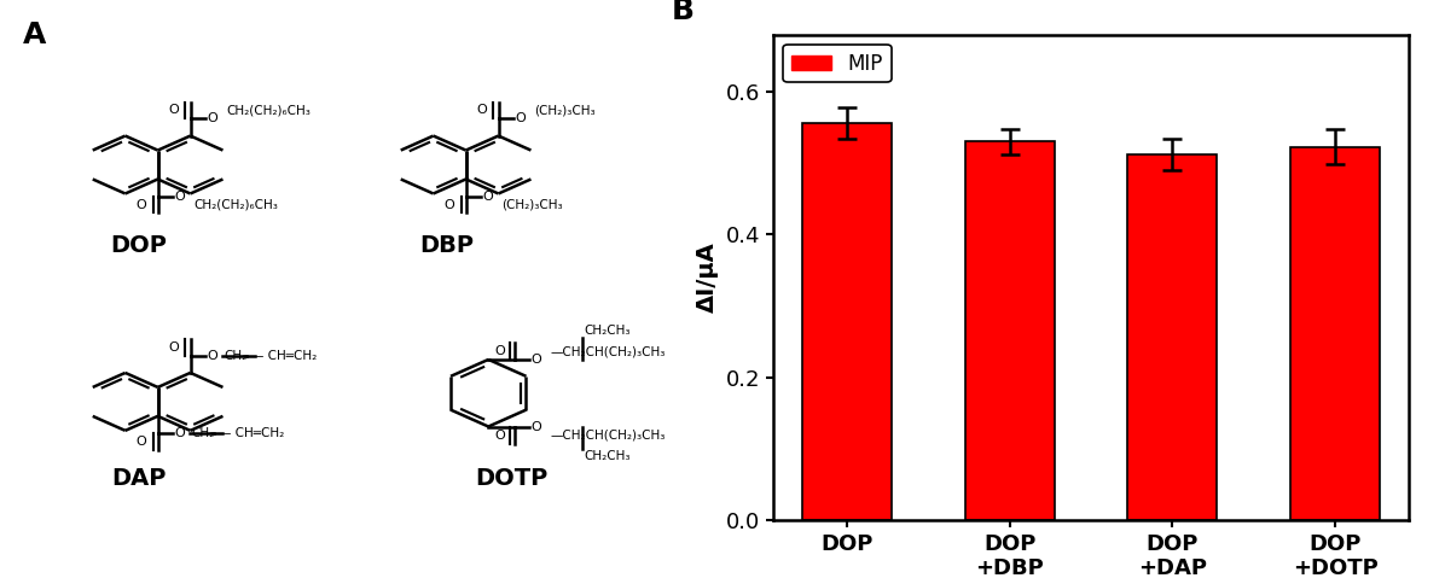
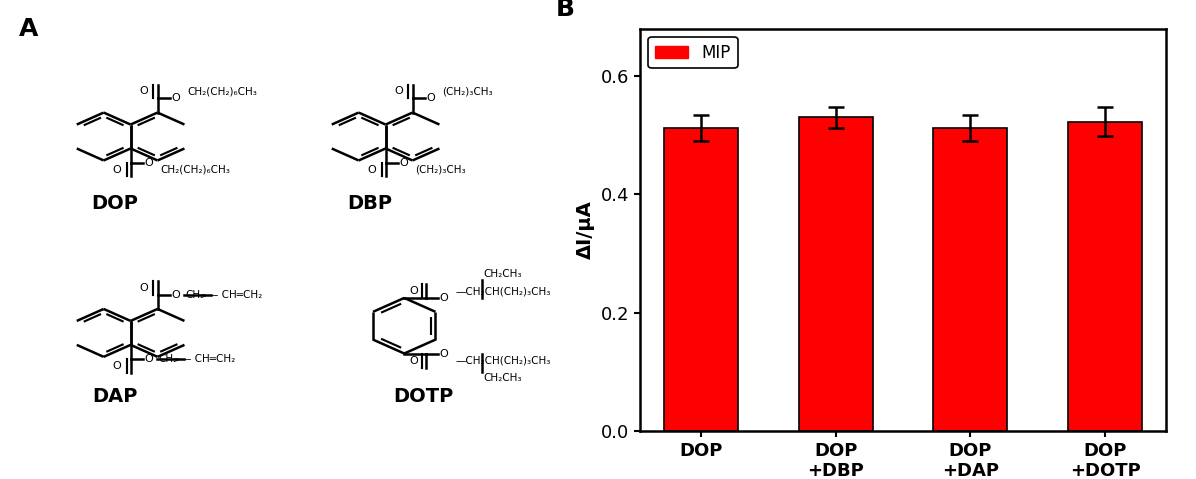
DOP: 0.556 -> 0.513
